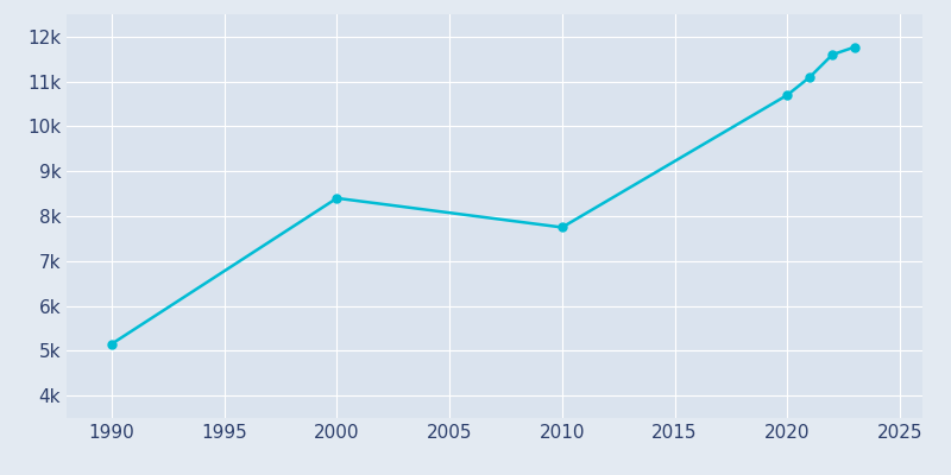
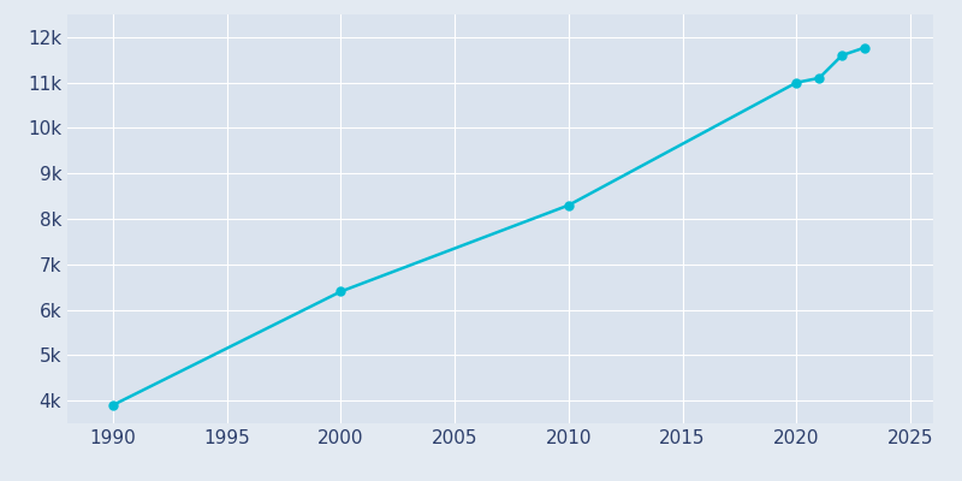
1990: 5.15k -> 3.90k
2000: 8.40k -> 6.40k
2010: 7.75k -> 8.30k
2020: 10.70k -> 11.00k
